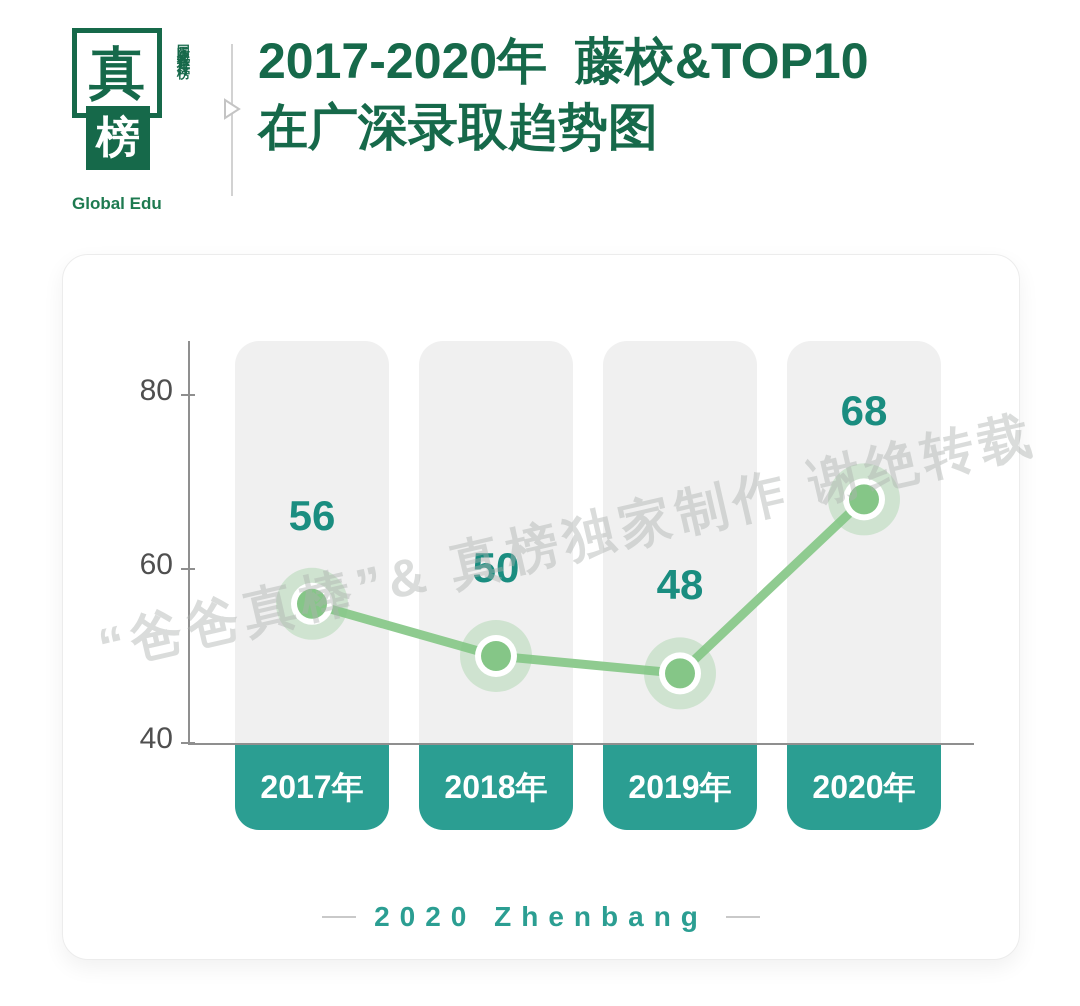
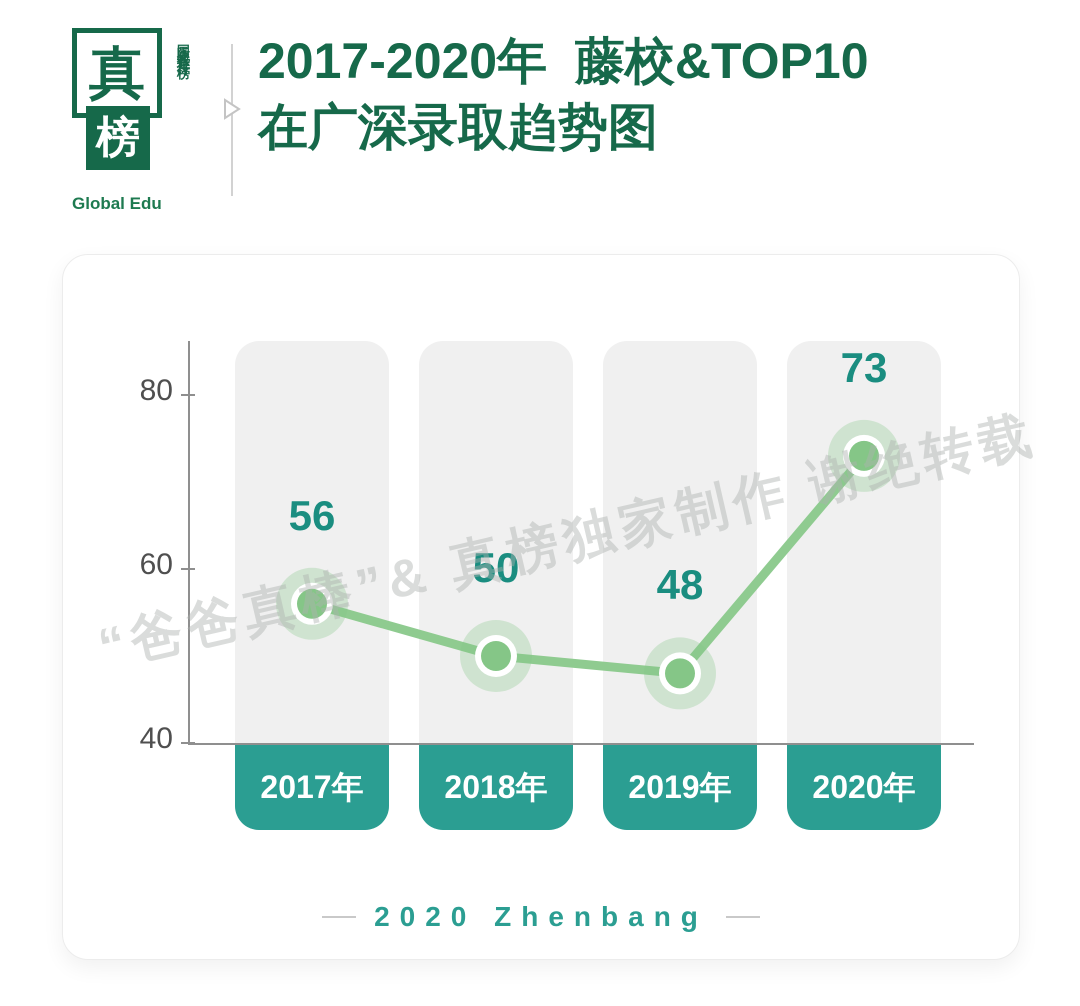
2020年: 68 -> 73
